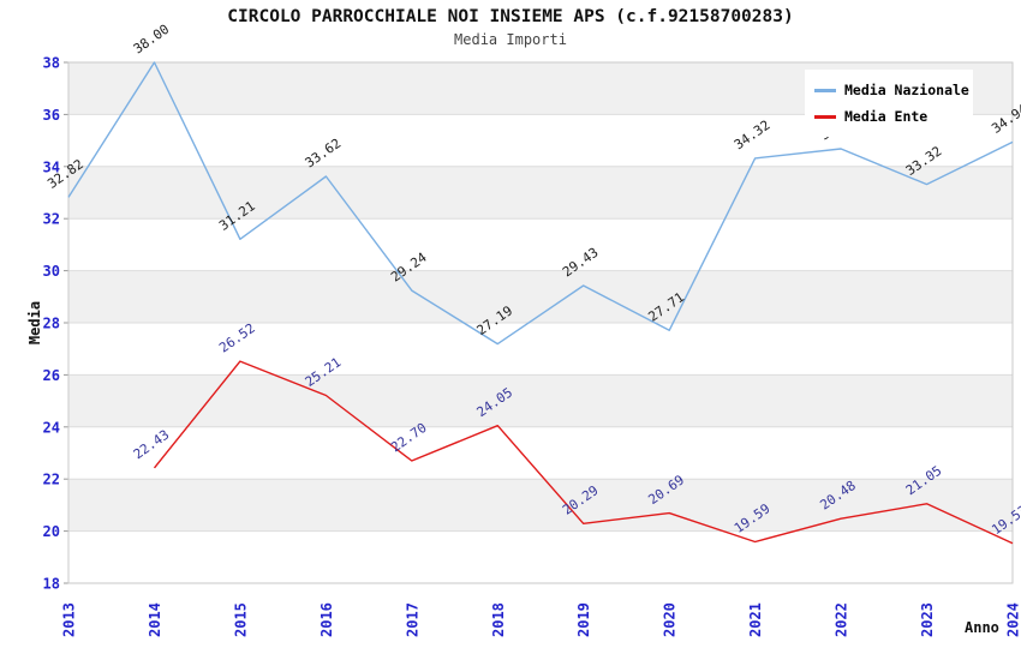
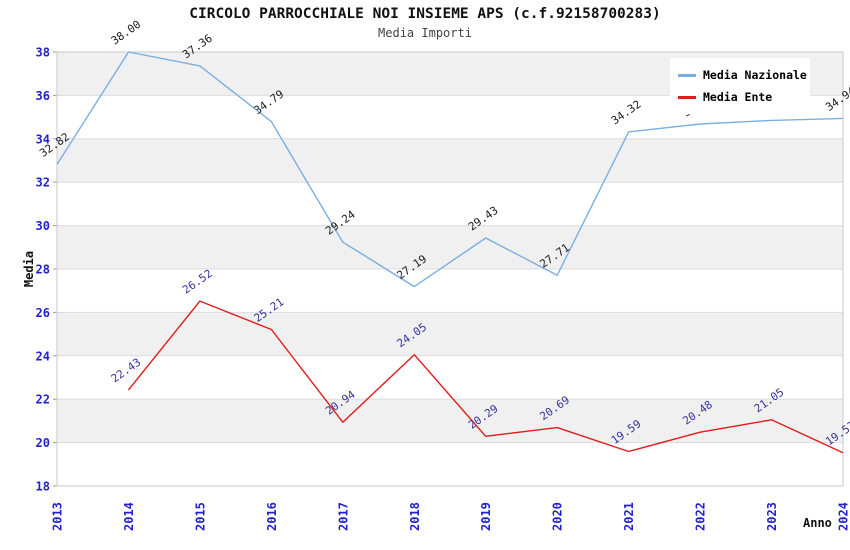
Media Nazionale/2015: 31.21 -> 37.36
Media Nazionale/2016: 33.62 -> 34.79
Media Ente/2017: 22.70 -> 20.94
Media Nazionale/2023: 33.32 -> 34.85
